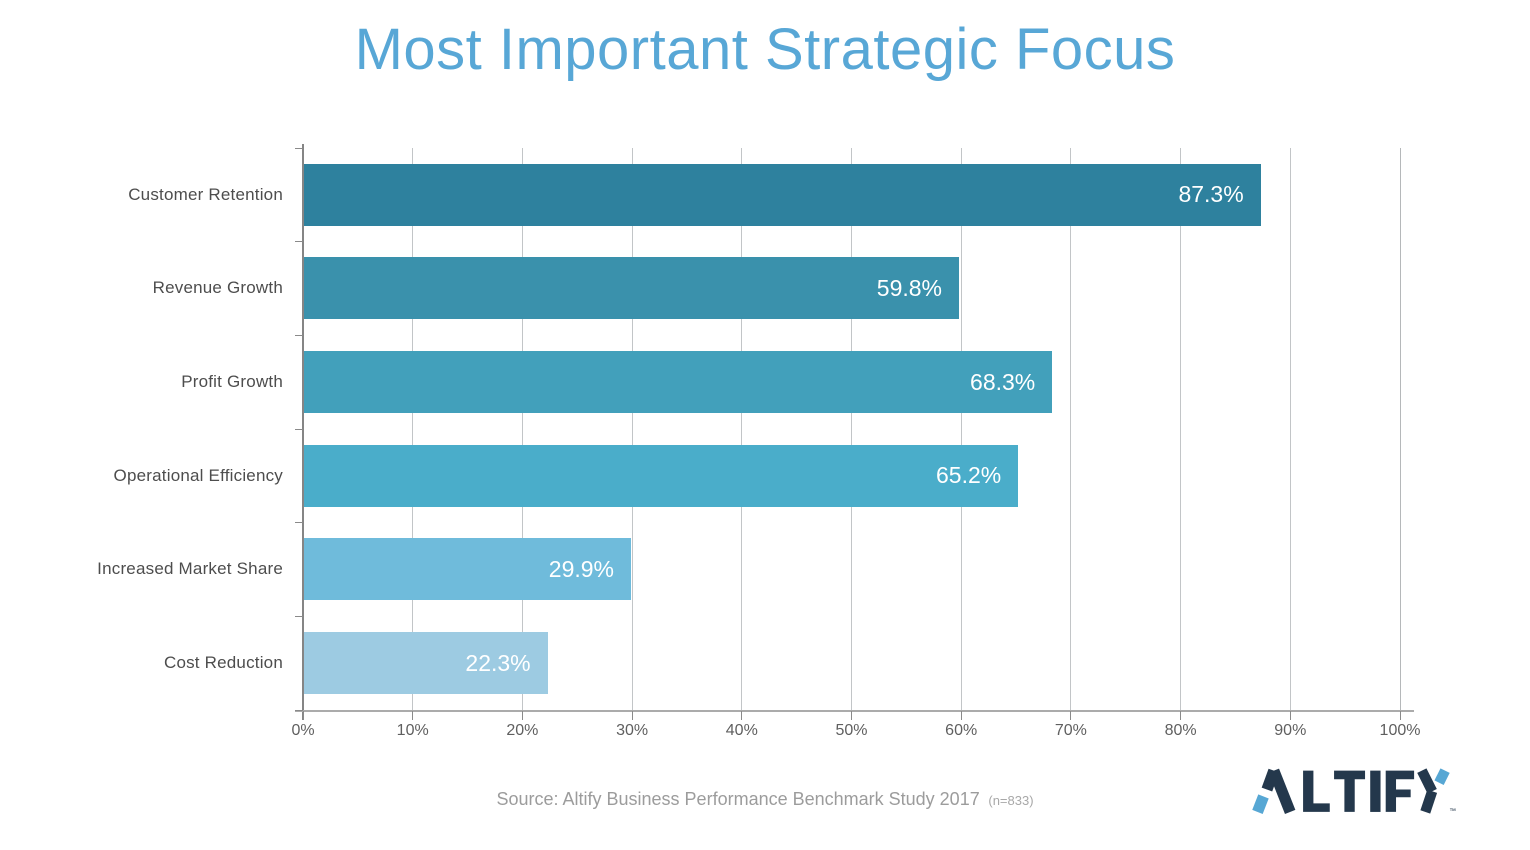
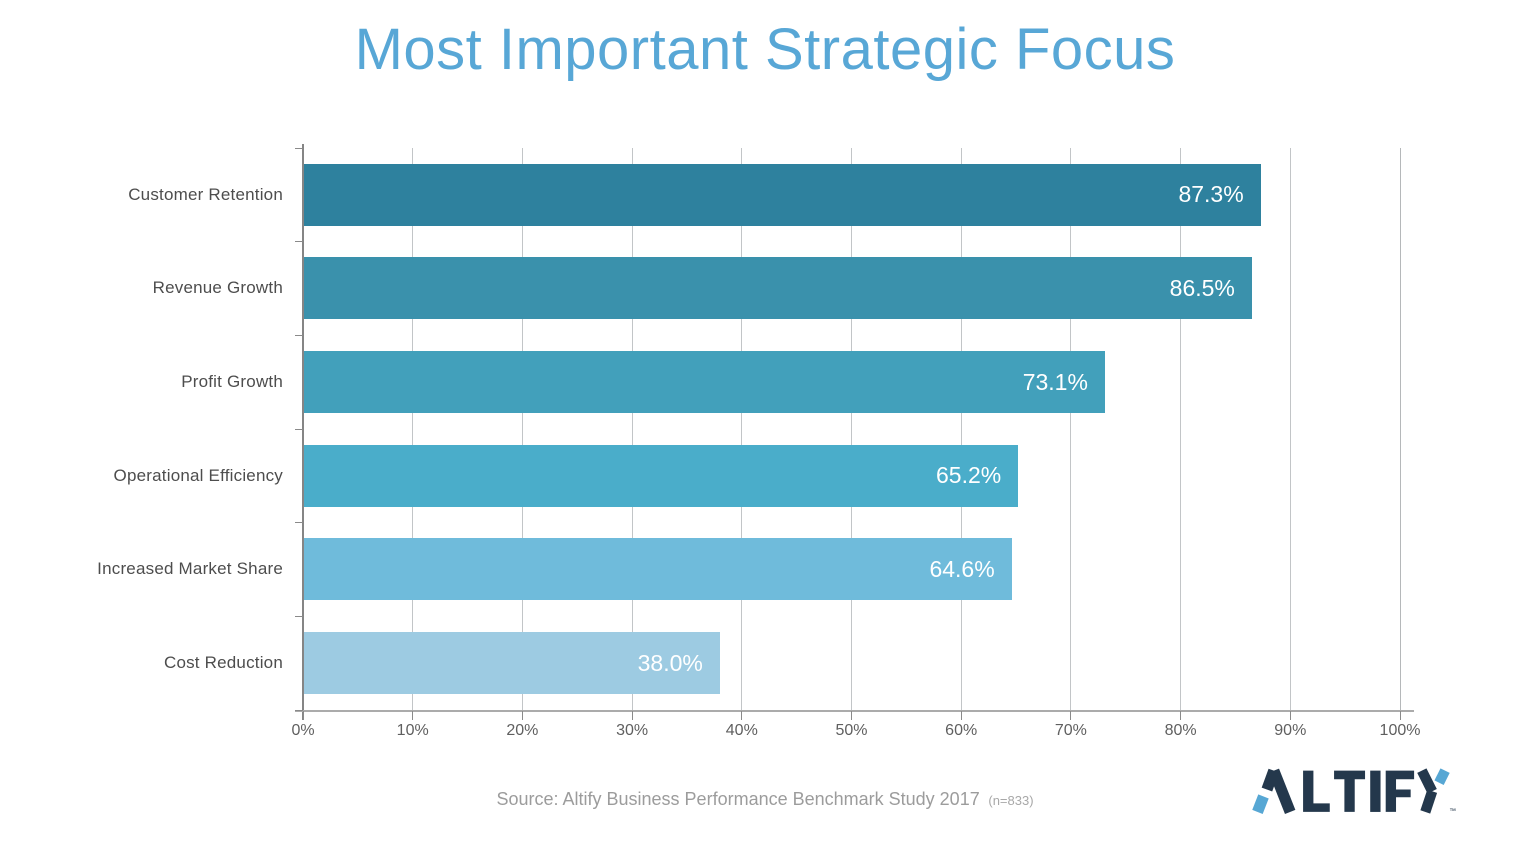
Revenue Growth: 59.8% -> 86.5%
Profit Growth: 68.3% -> 73.1%
Increased Market Share: 29.9% -> 64.6%
Cost Reduction: 22.3% -> 38.0%
